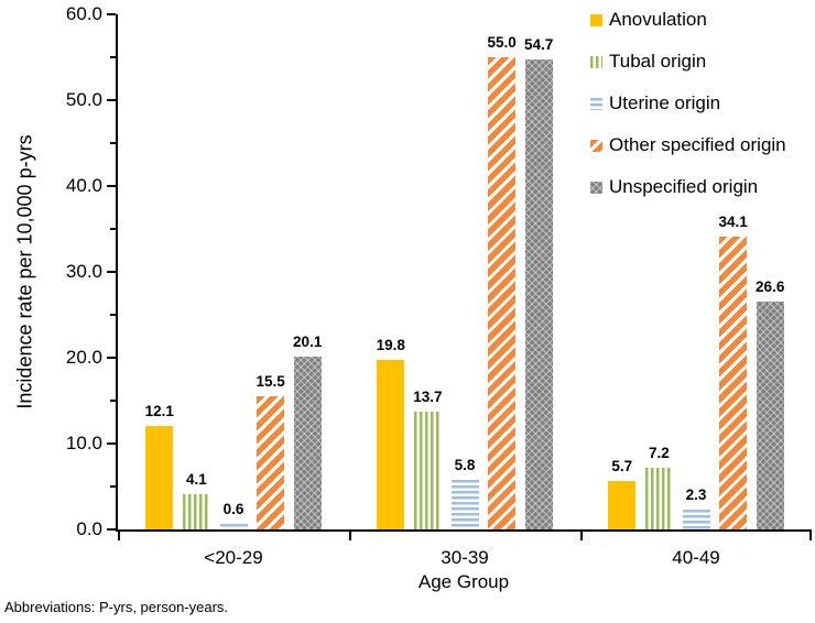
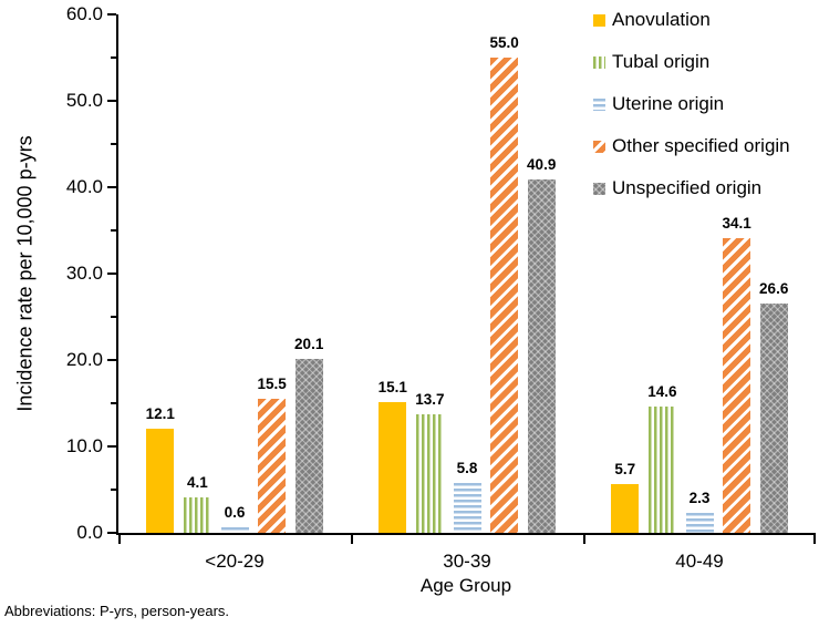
Anovulation/30-39: 19.8 -> 15.1
Unspecified origin/30-39: 54.7 -> 40.9
Tubal origin/40-49: 7.2 -> 14.6
